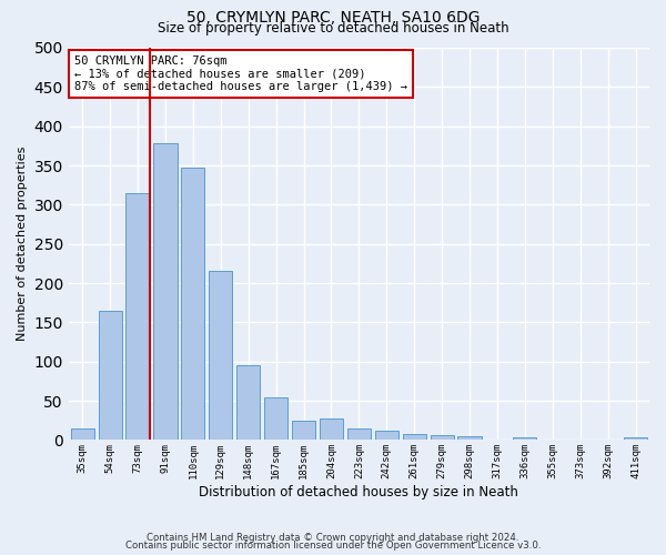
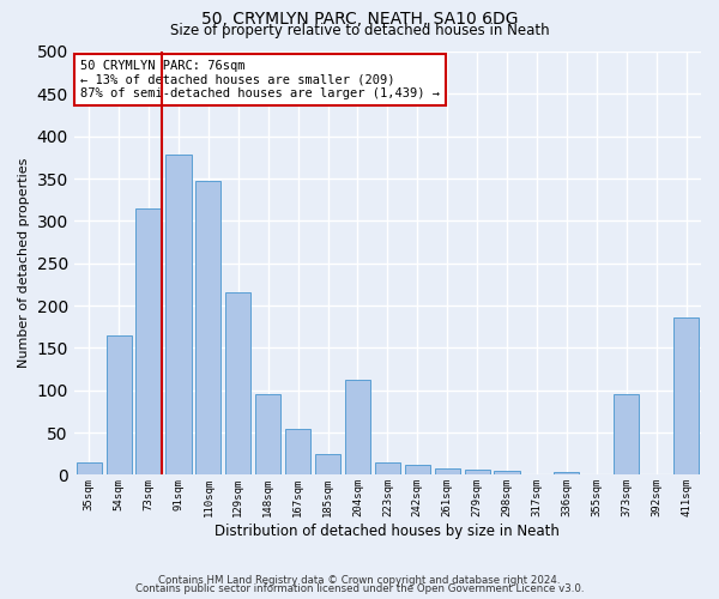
204sqm: 28 -> 112
373sqm: 1 -> 96
411sqm: 3 -> 186
